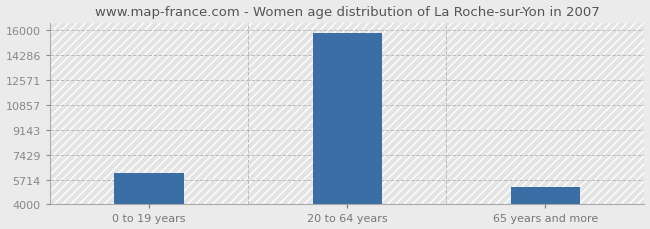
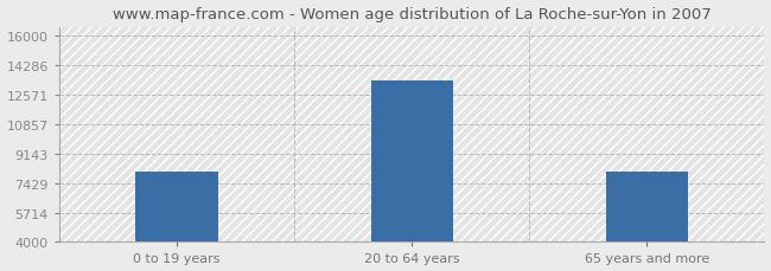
0 to 19 years: 6200 -> 8100
20 to 64 years: 15800 -> 13400
65 years and more: 5200 -> 8100
